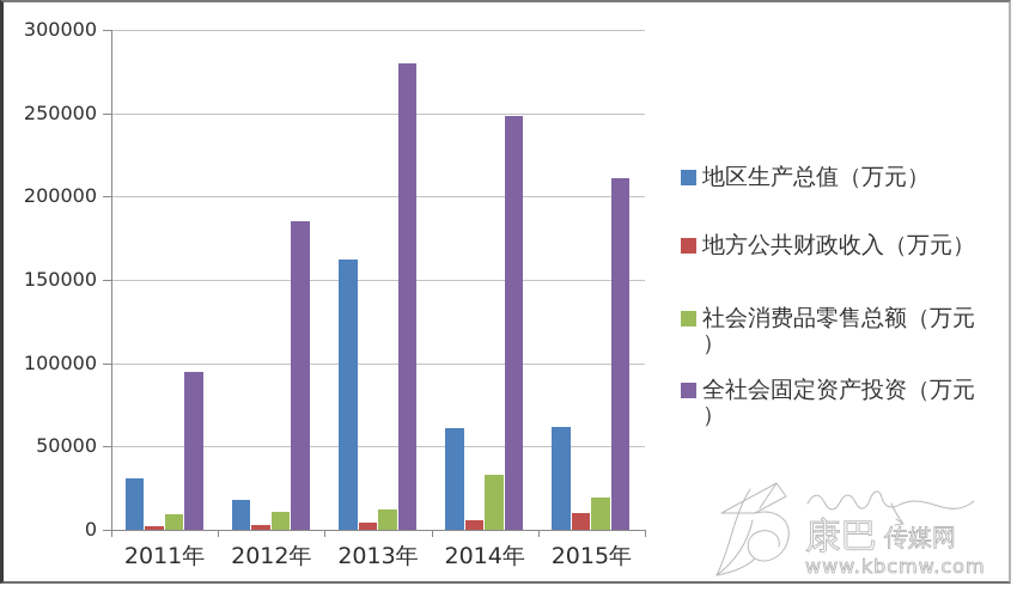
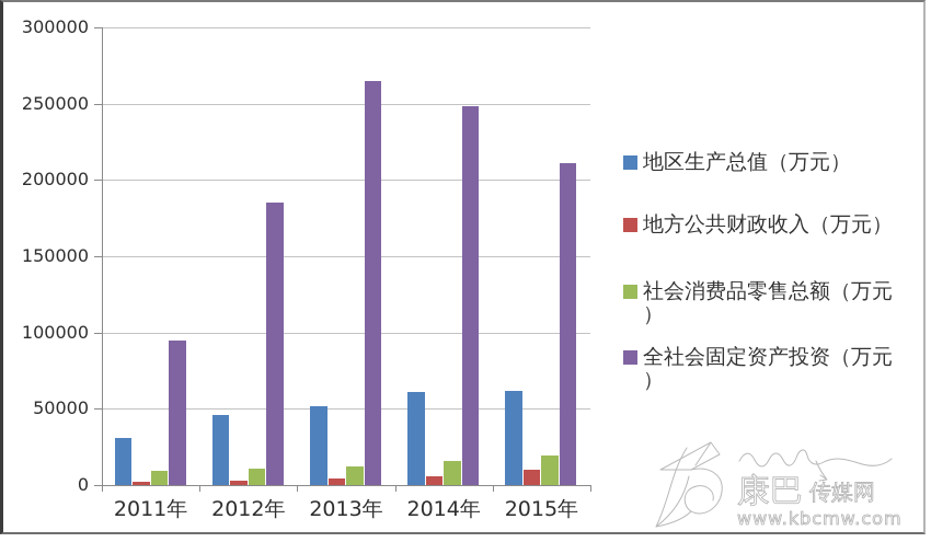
地区生产总值（万元）/2012年: 18000 -> 46000
地区生产总值（万元）/2013年: 162000 -> 52000
全社会固定资产投资（万元）/2013年: 280000 -> 265000
社会消费品零售总额（万元）/2014年: 33000 -> 16000
